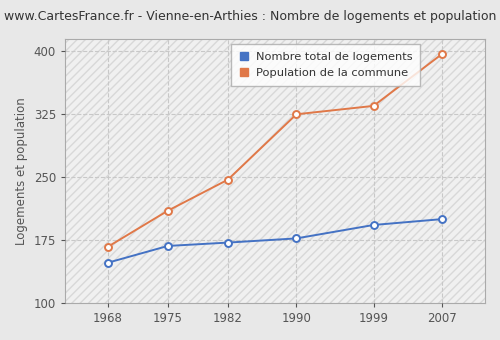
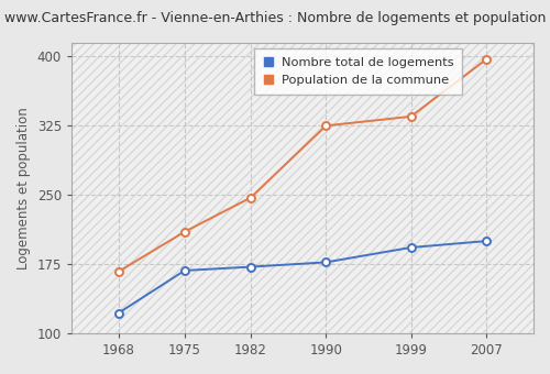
Nombre total de logements/1968: 148 -> 122
